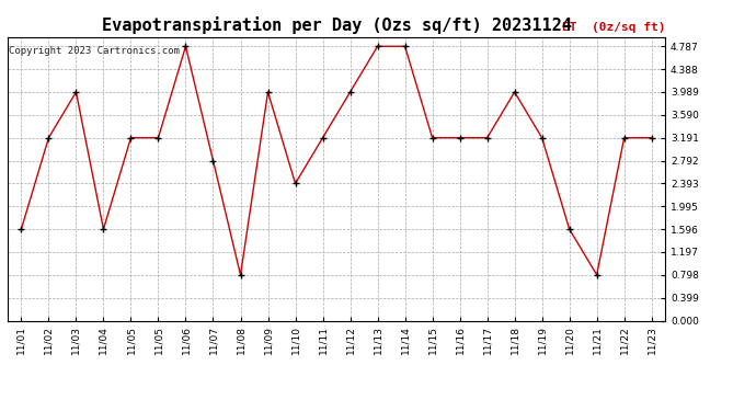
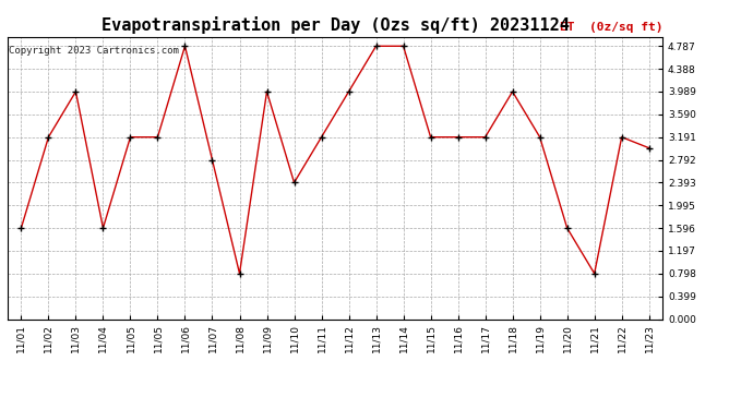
11/23: 3.19 -> 3.00
